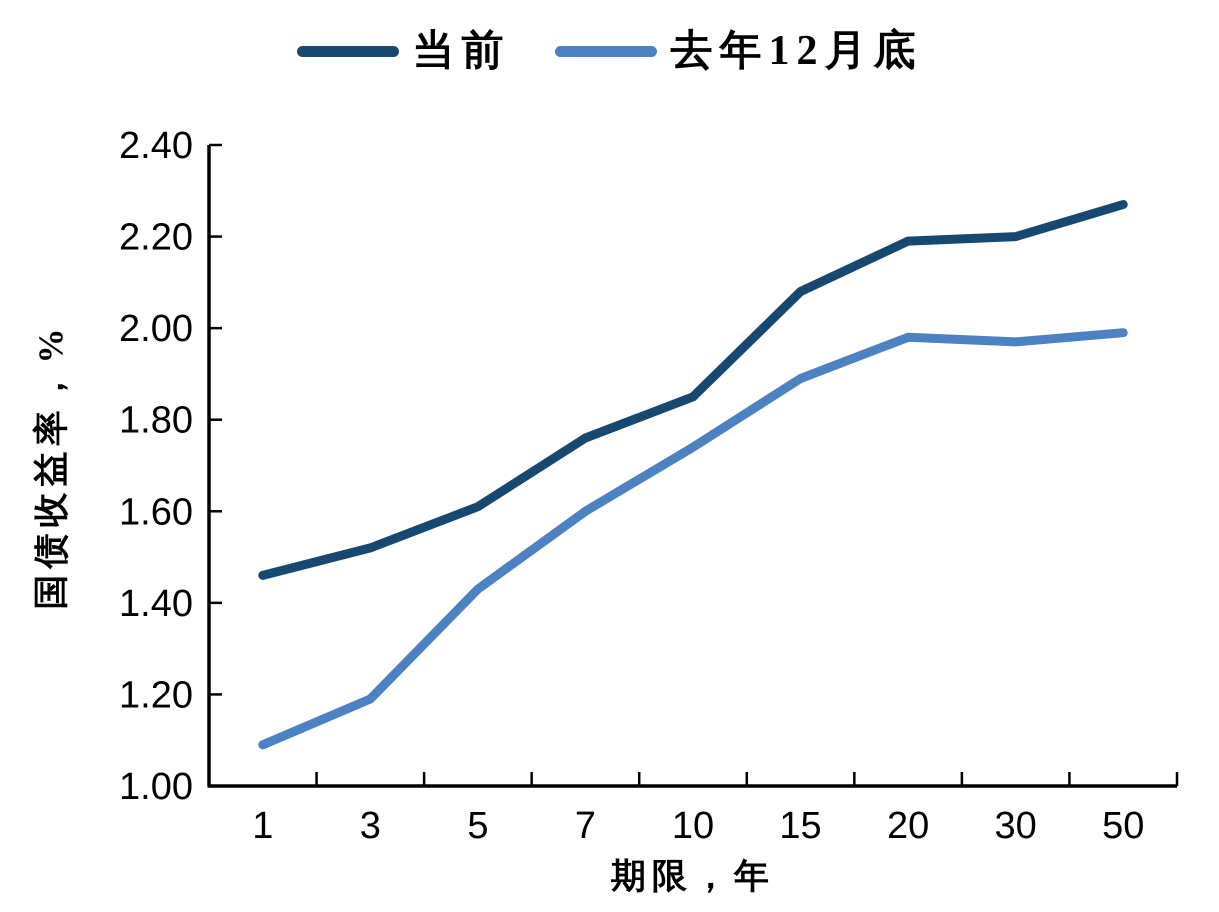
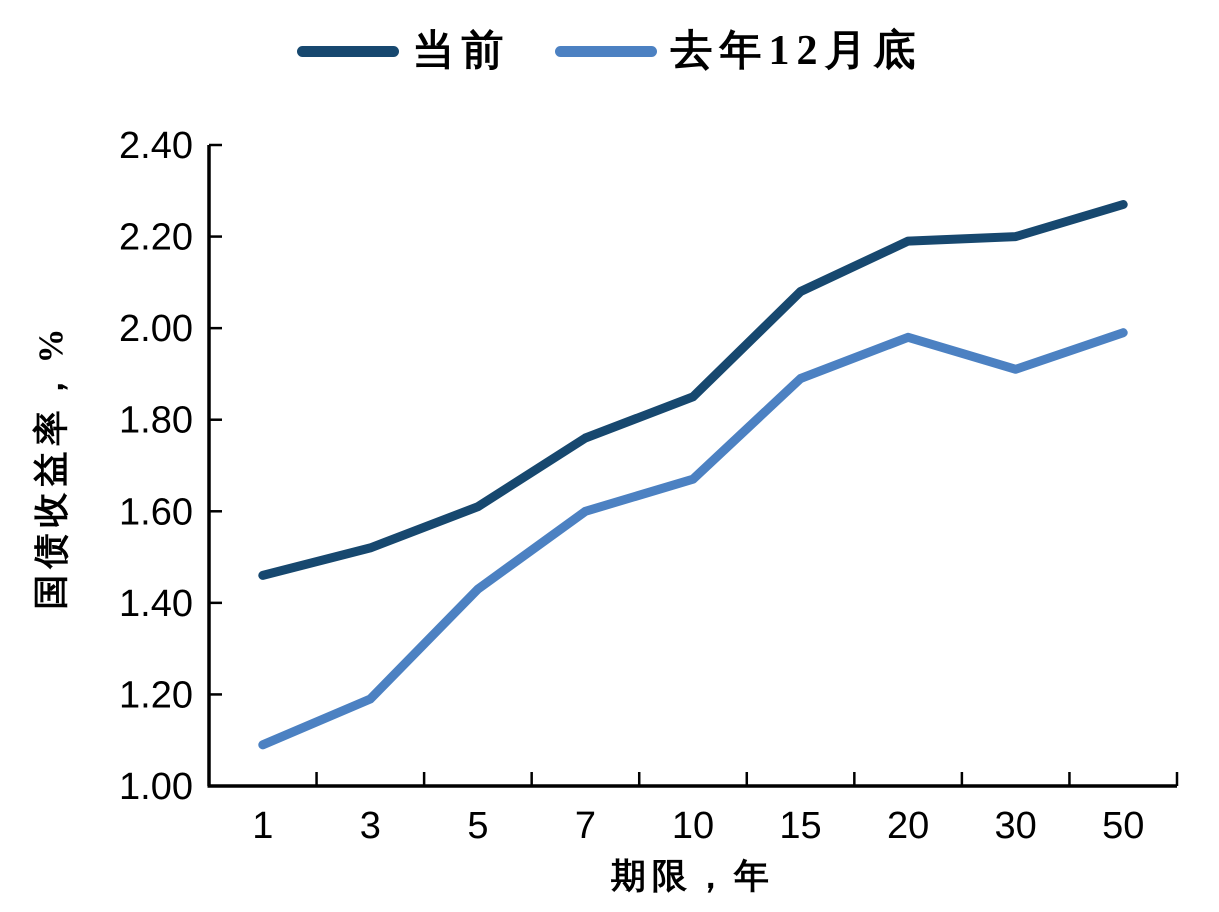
去年12月底/10: 1.74 -> 1.67
去年12月底/30: 1.97 -> 1.91
